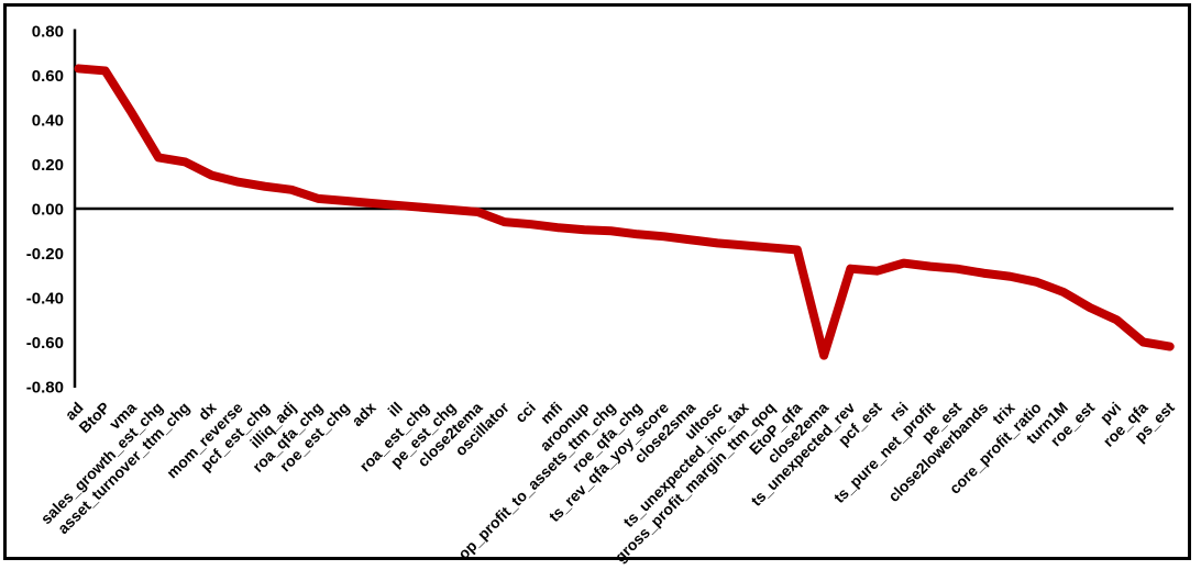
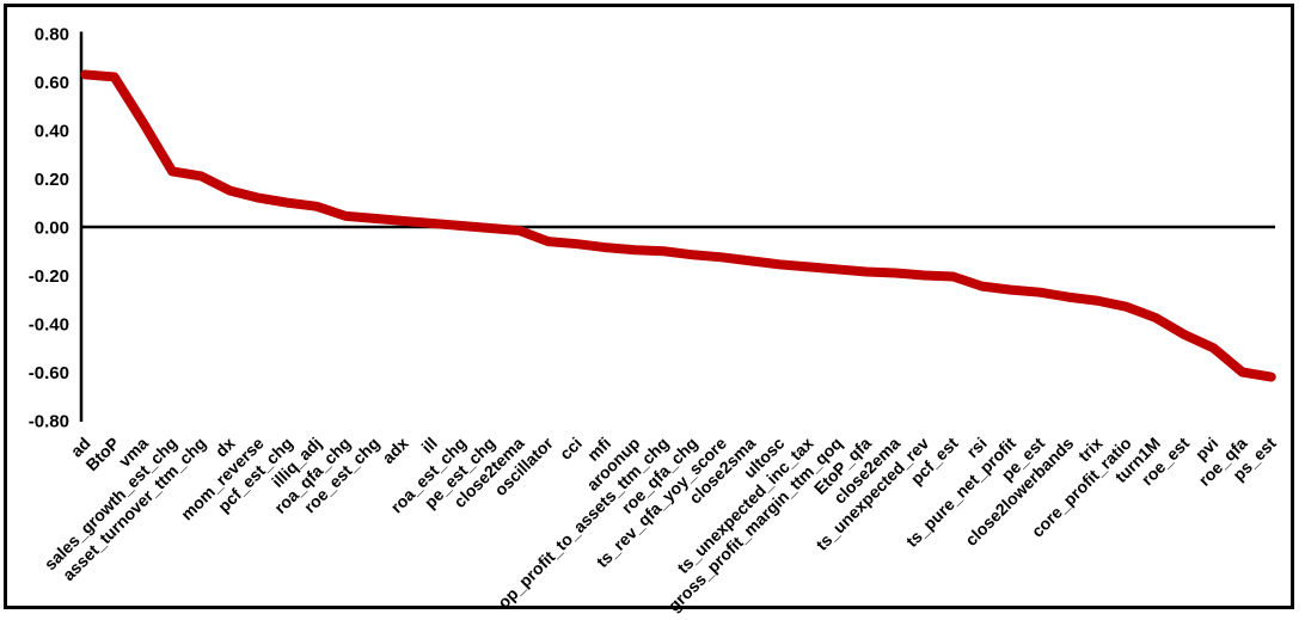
close2ema: -0.66 -> -0.19
ts_unexpected_rev: -0.27 -> -0.20
pcf_est: -0.28 -> -0.20
